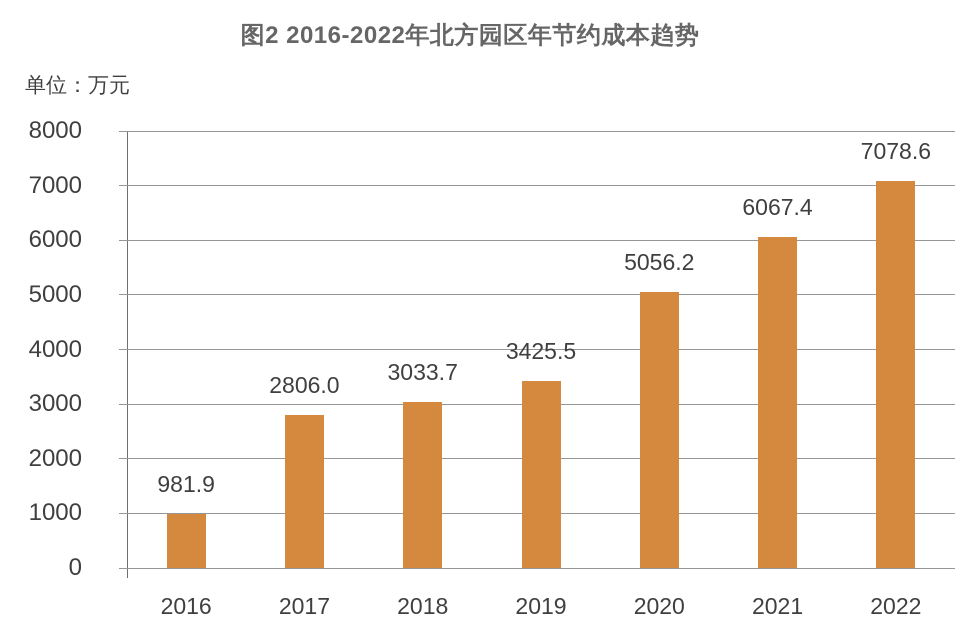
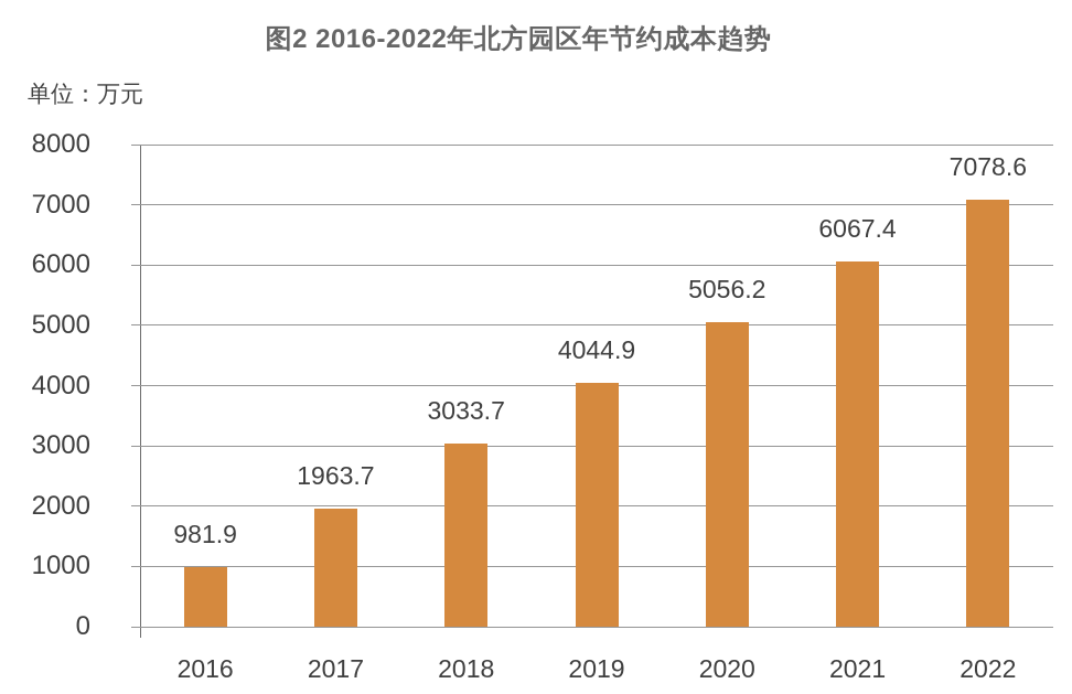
2017: 2806.0 -> 1963.7
2019: 3425.5 -> 4044.9
